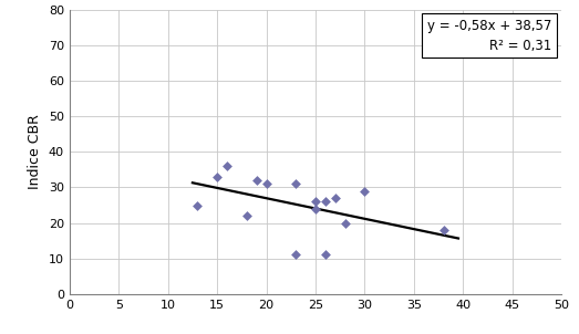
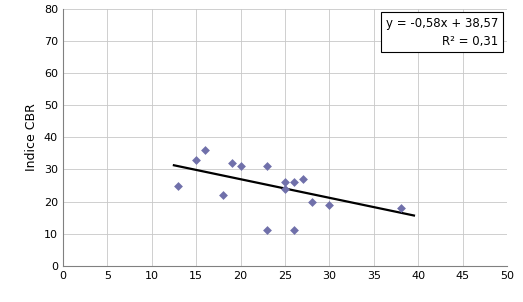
30: 29 -> 19
